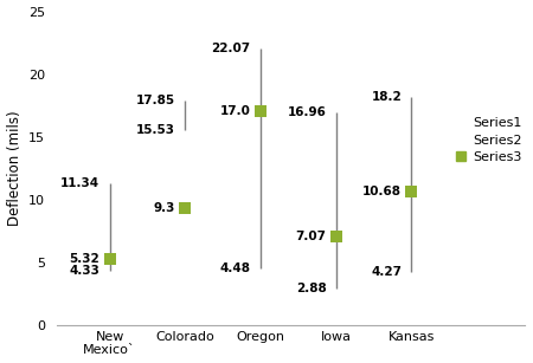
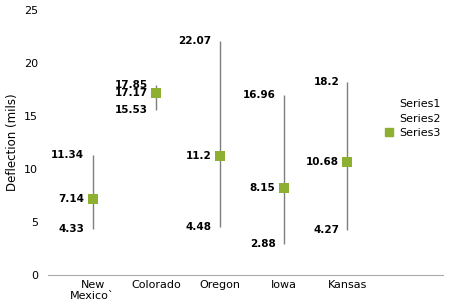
New Mexico`: 5.32 -> 7.14
Colorado: 9.3 -> 17.2
Oregon: 17.0 -> 11.2
Iowa: 7.07 -> 8.15
